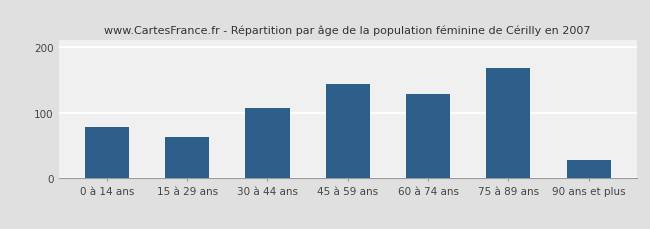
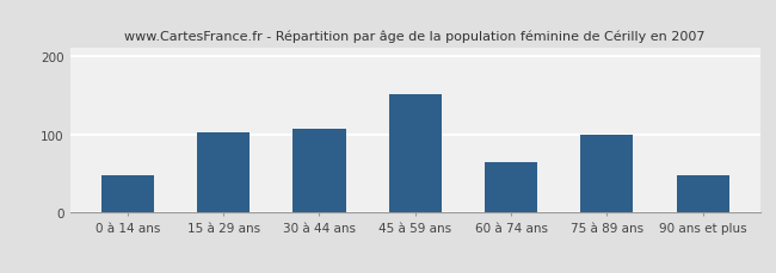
0 à 14 ans: 78 -> 48
15 à 29 ans: 63 -> 102
45 à 59 ans: 143 -> 152
60 à 74 ans: 128 -> 64
75 à 89 ans: 168 -> 100
90 ans et plus: 28 -> 48
